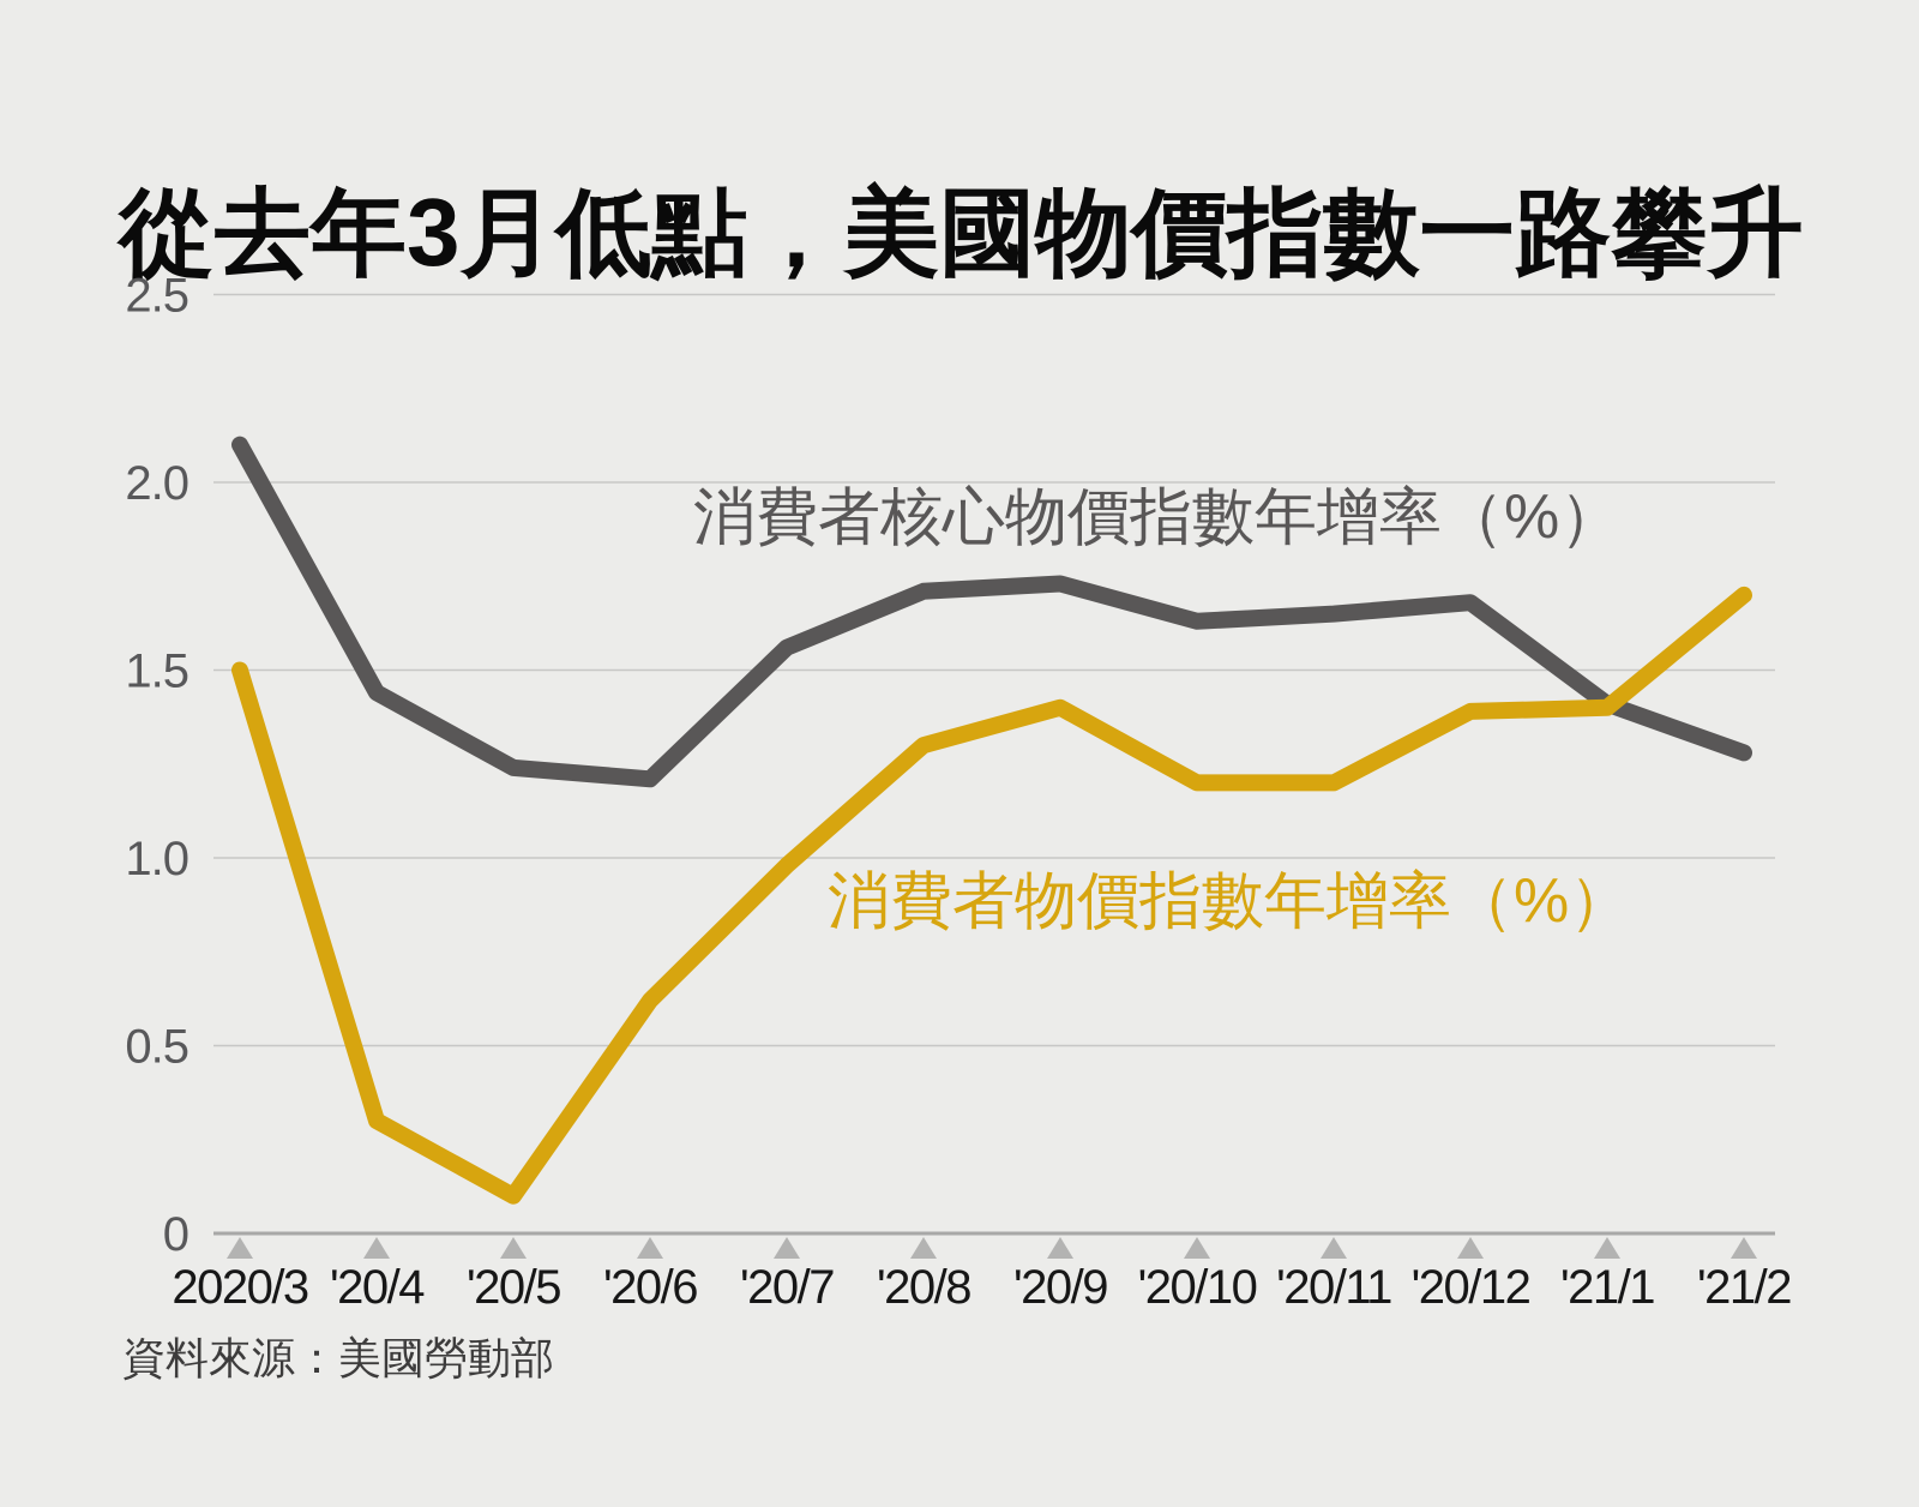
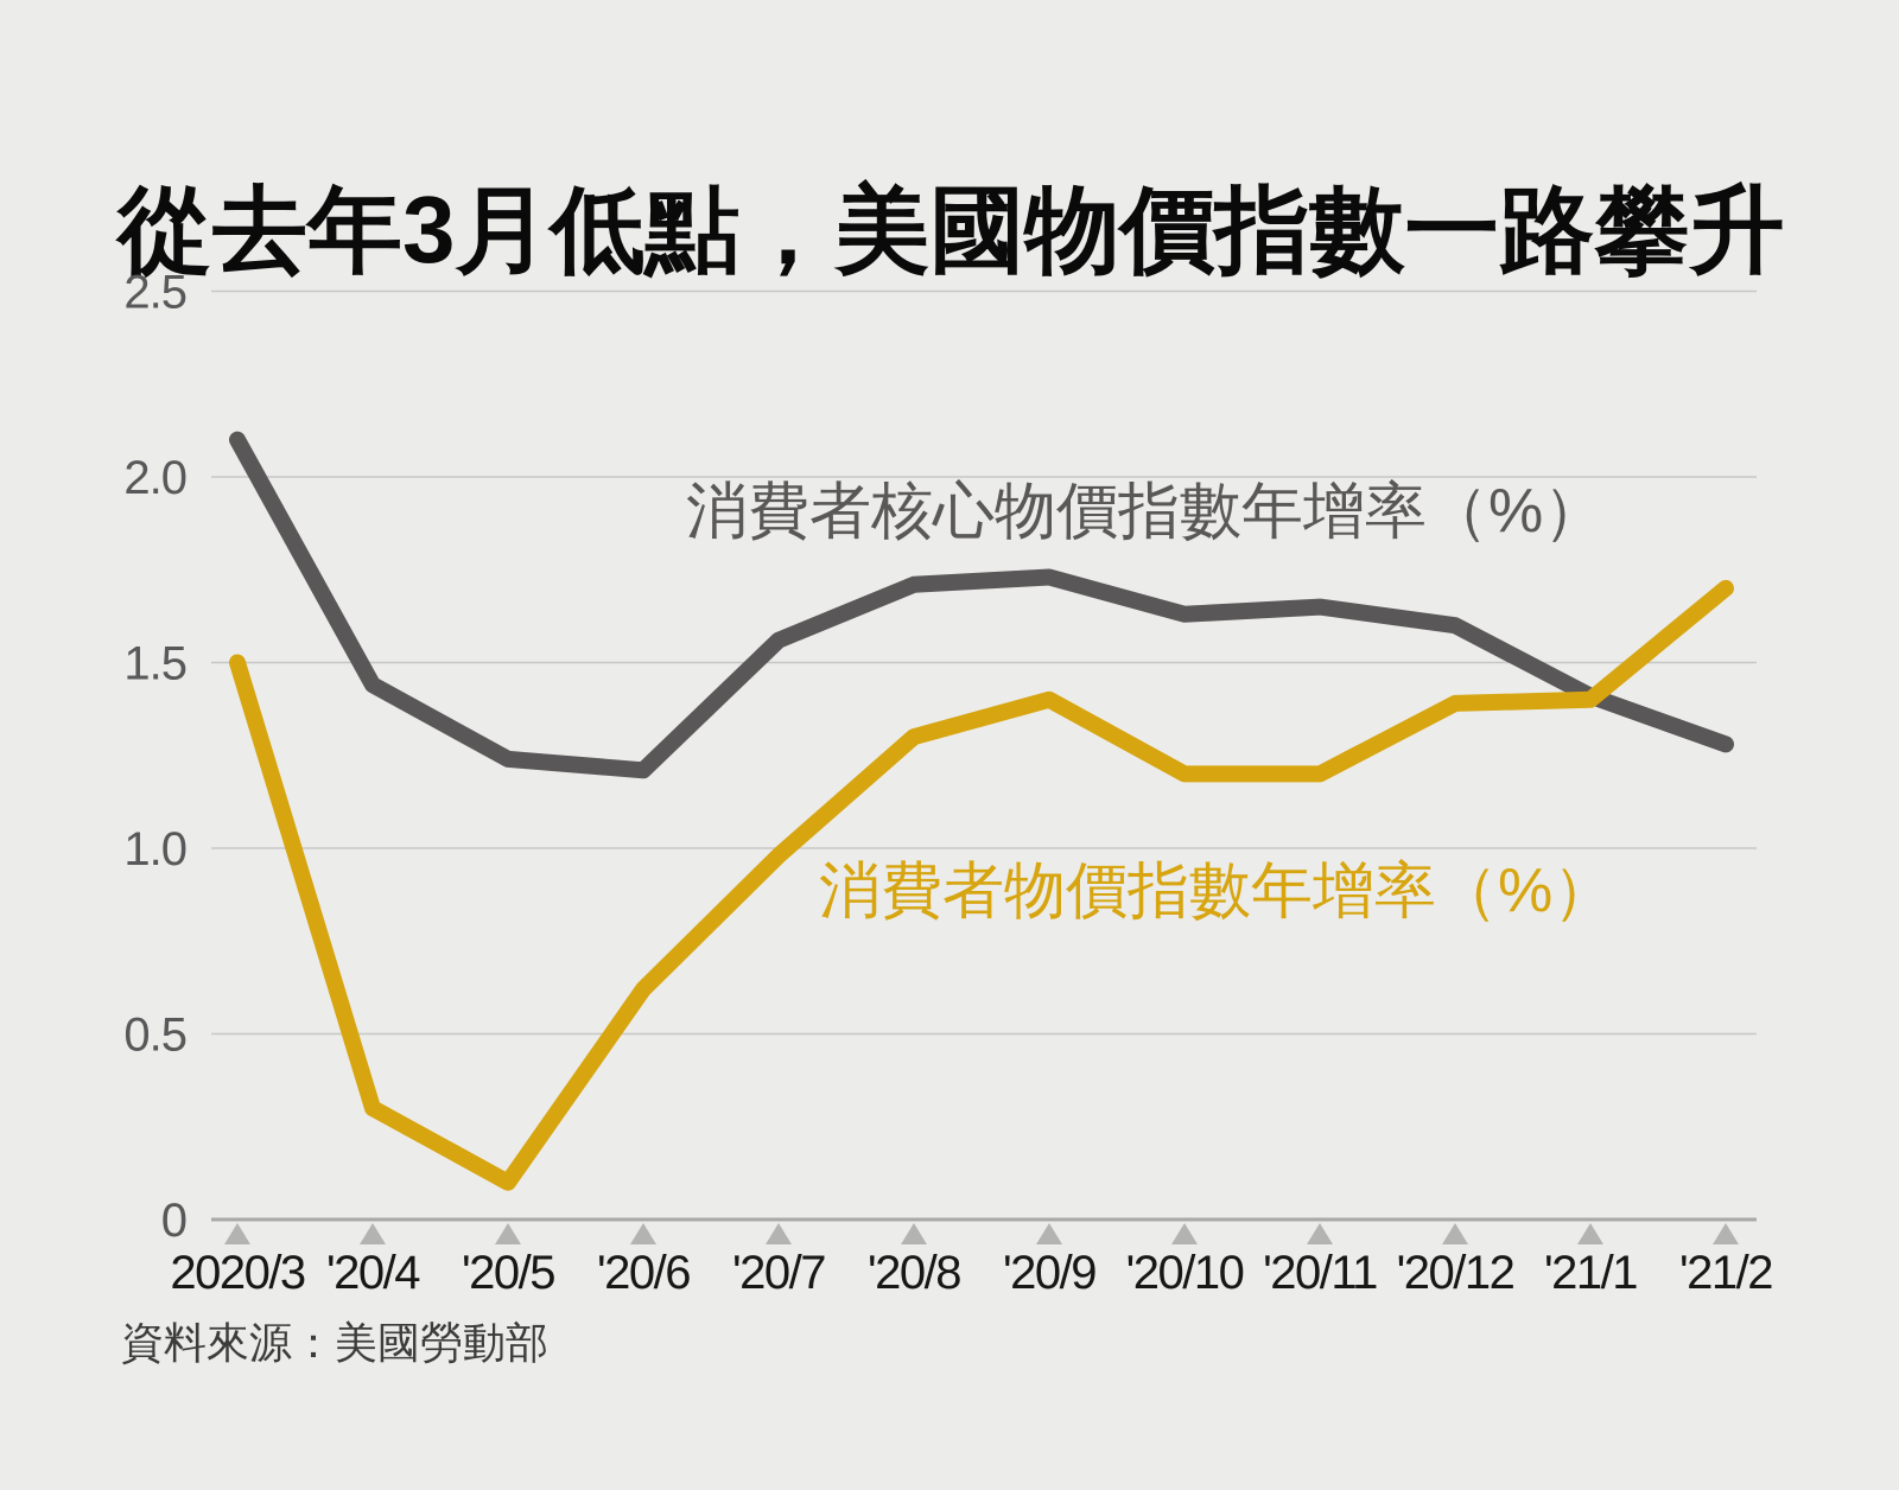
消費者核心物價指數年增率（%）/'20/12: 1.68 -> 1.60
